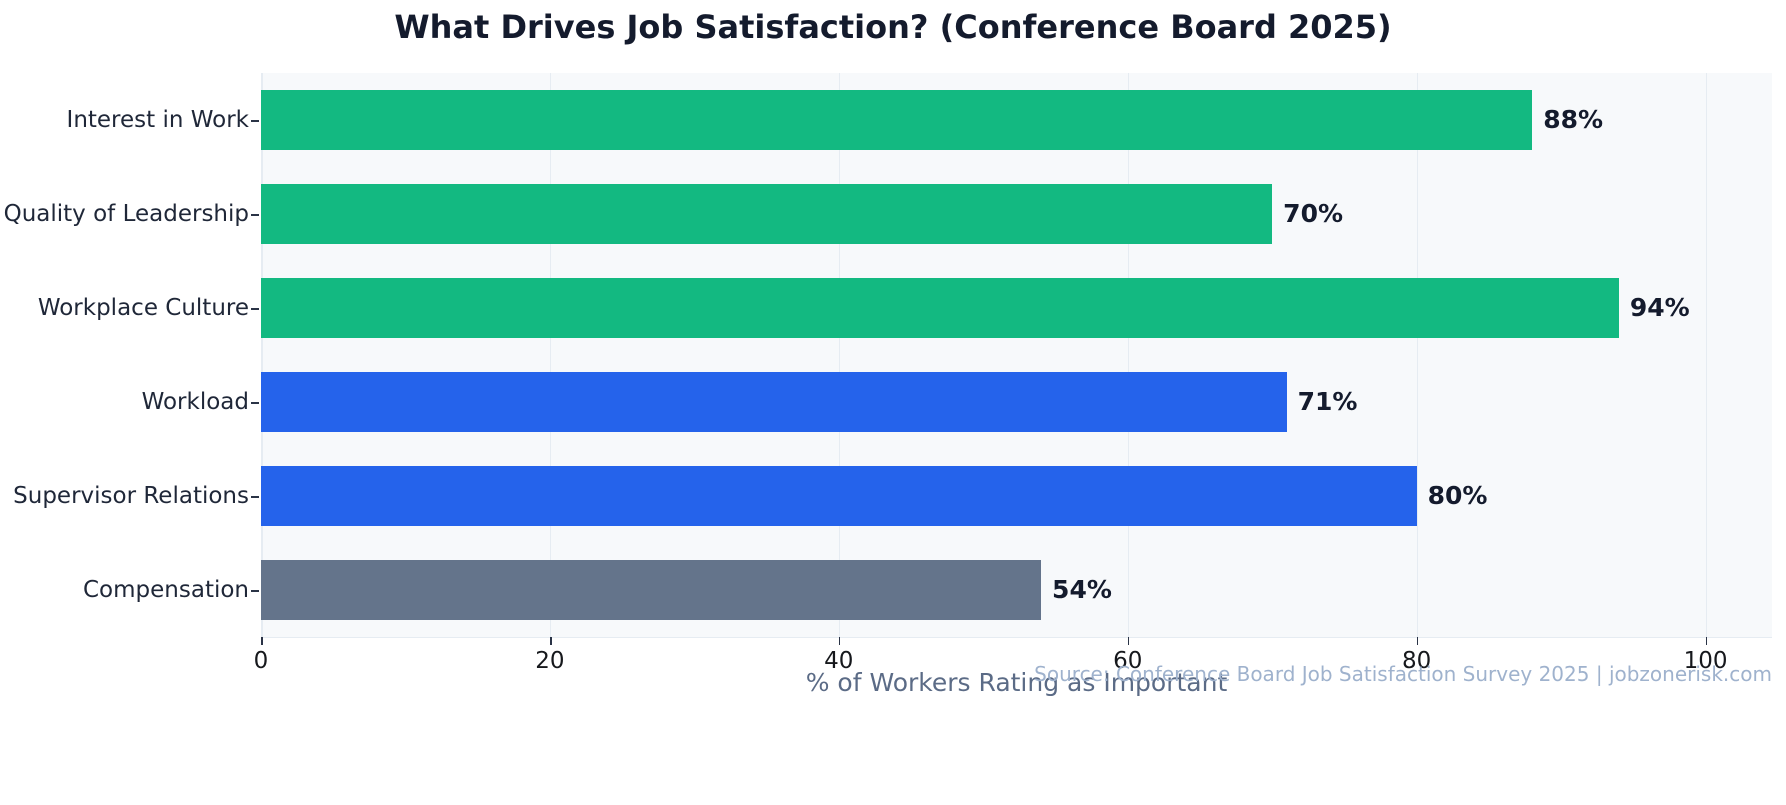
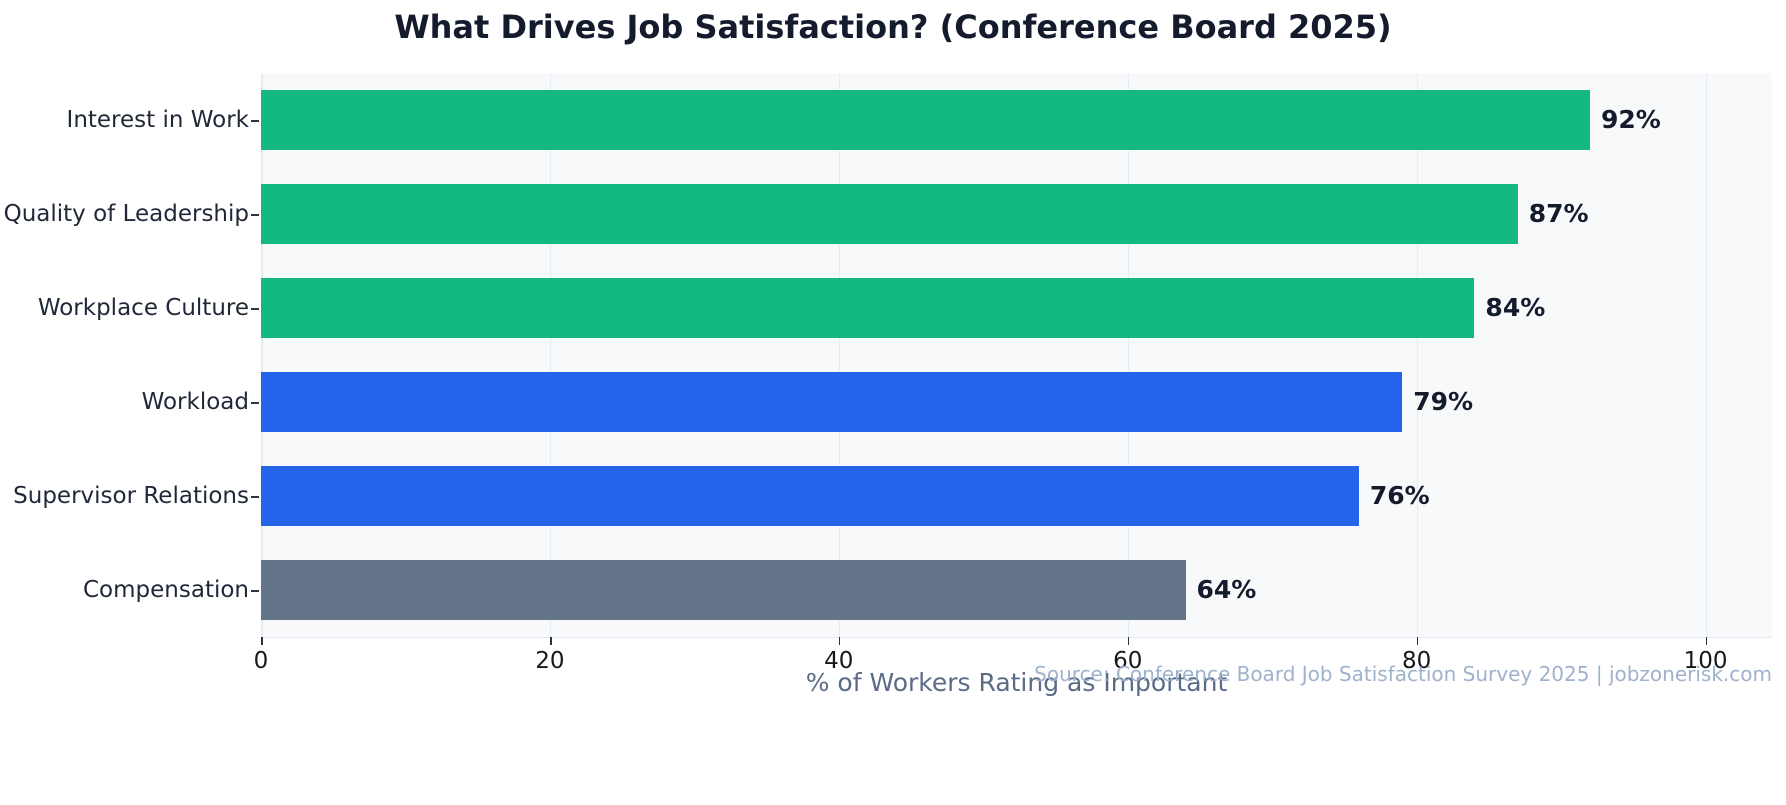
Interest in Work: 88% -> 92%
Quality of Leadership: 70% -> 87%
Workplace Culture: 94% -> 84%
Workload: 71% -> 79%
Supervisor Relations: 80% -> 76%
Compensation: 54% -> 64%
